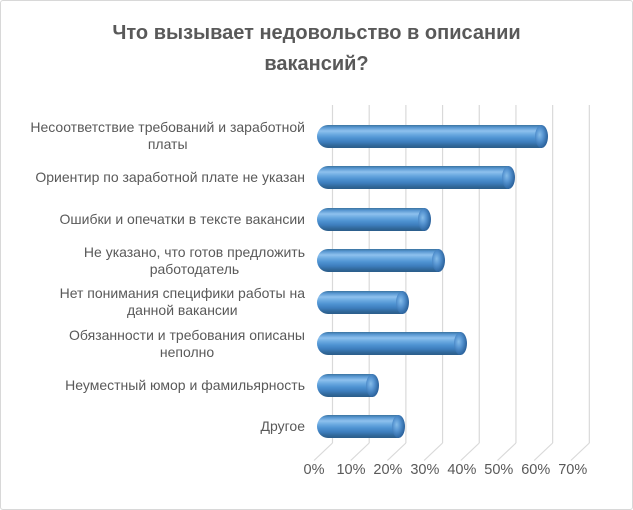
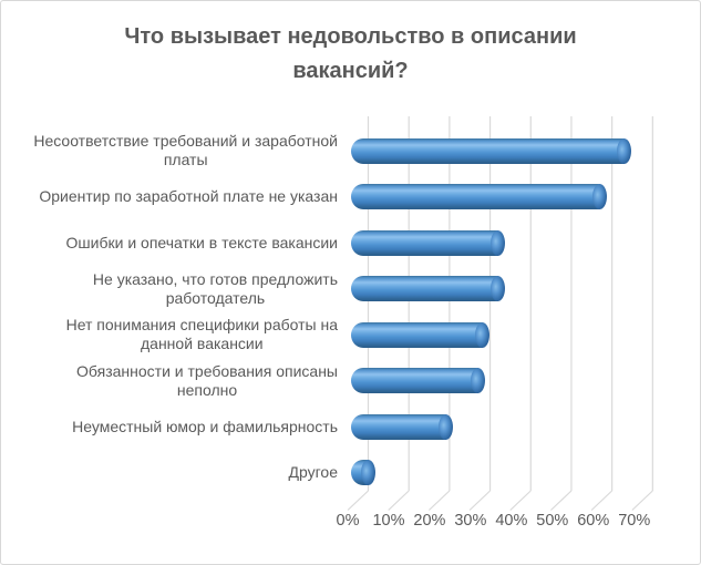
Несоответствие требований и заработной платы: 63% -> 69%
Ориентир по заработной плате не указан: 54% -> 63%
Ошибки и опечатки в тексте вакансии: 31% -> 38%
Не указано, что готов предложить работодатель: 35% -> 38%
Нет понимания специфики работы на данной вакансии: 25% -> 34%
Обязанности и требования описаны неполно: 41% -> 33%
Неуместный юмор и фамильярность: 17% -> 25%
Другое: 24% -> 6%
